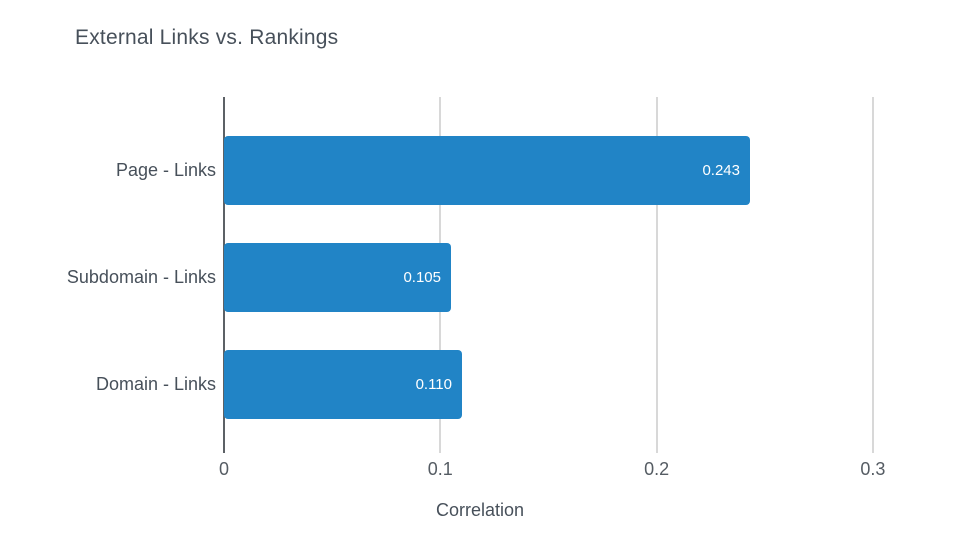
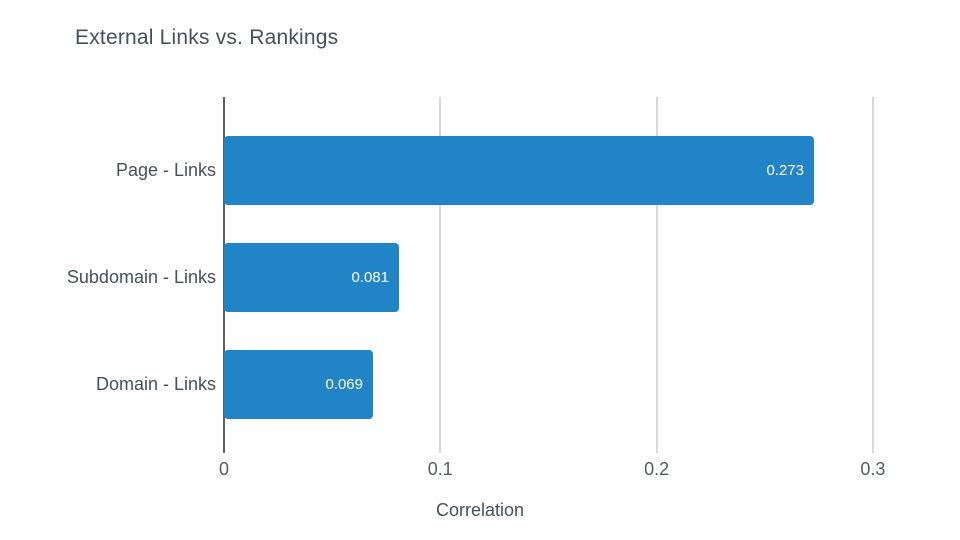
Page - Links: 0.243 -> 0.273
Subdomain - Links: 0.105 -> 0.081
Domain - Links: 0.110 -> 0.069
